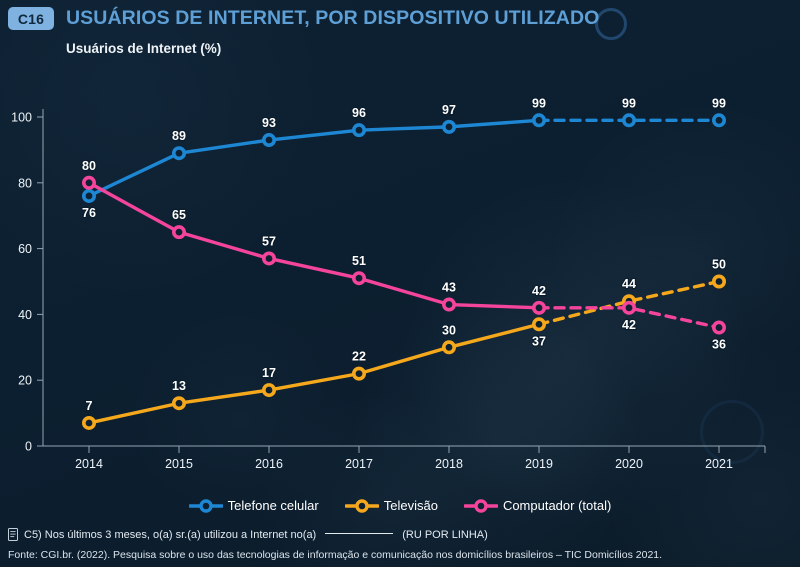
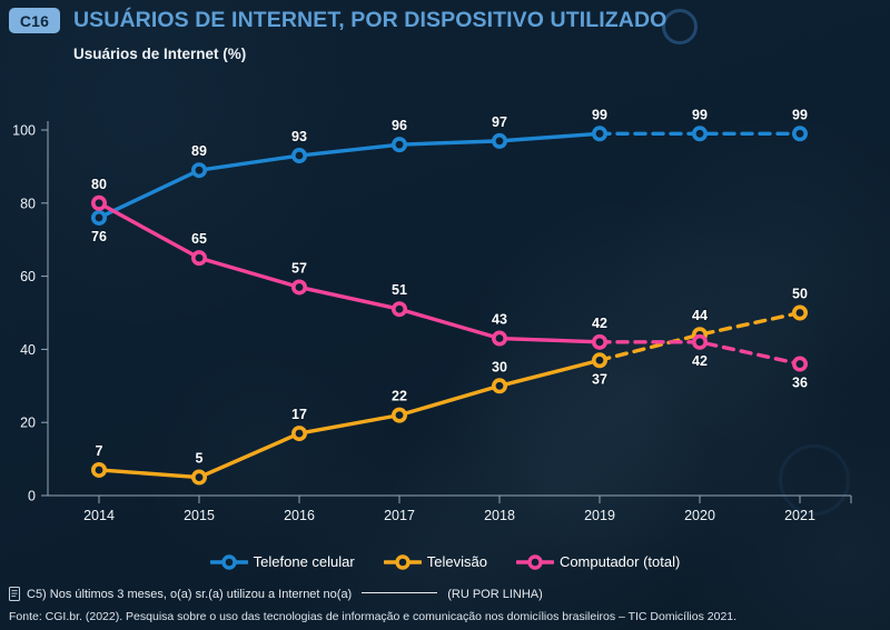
Televisão/2015: 13 -> 5
